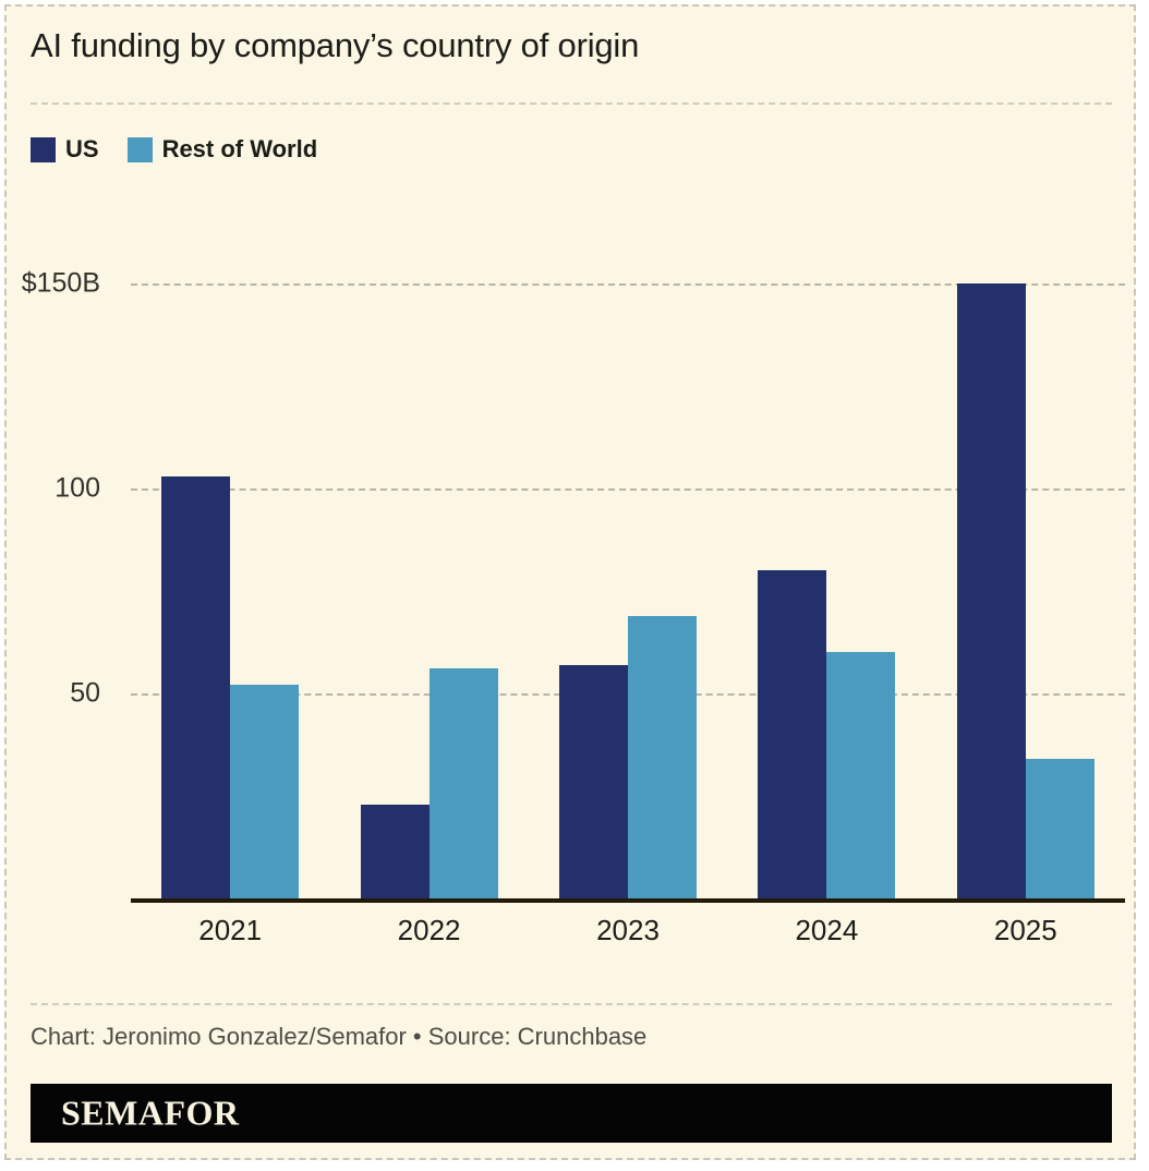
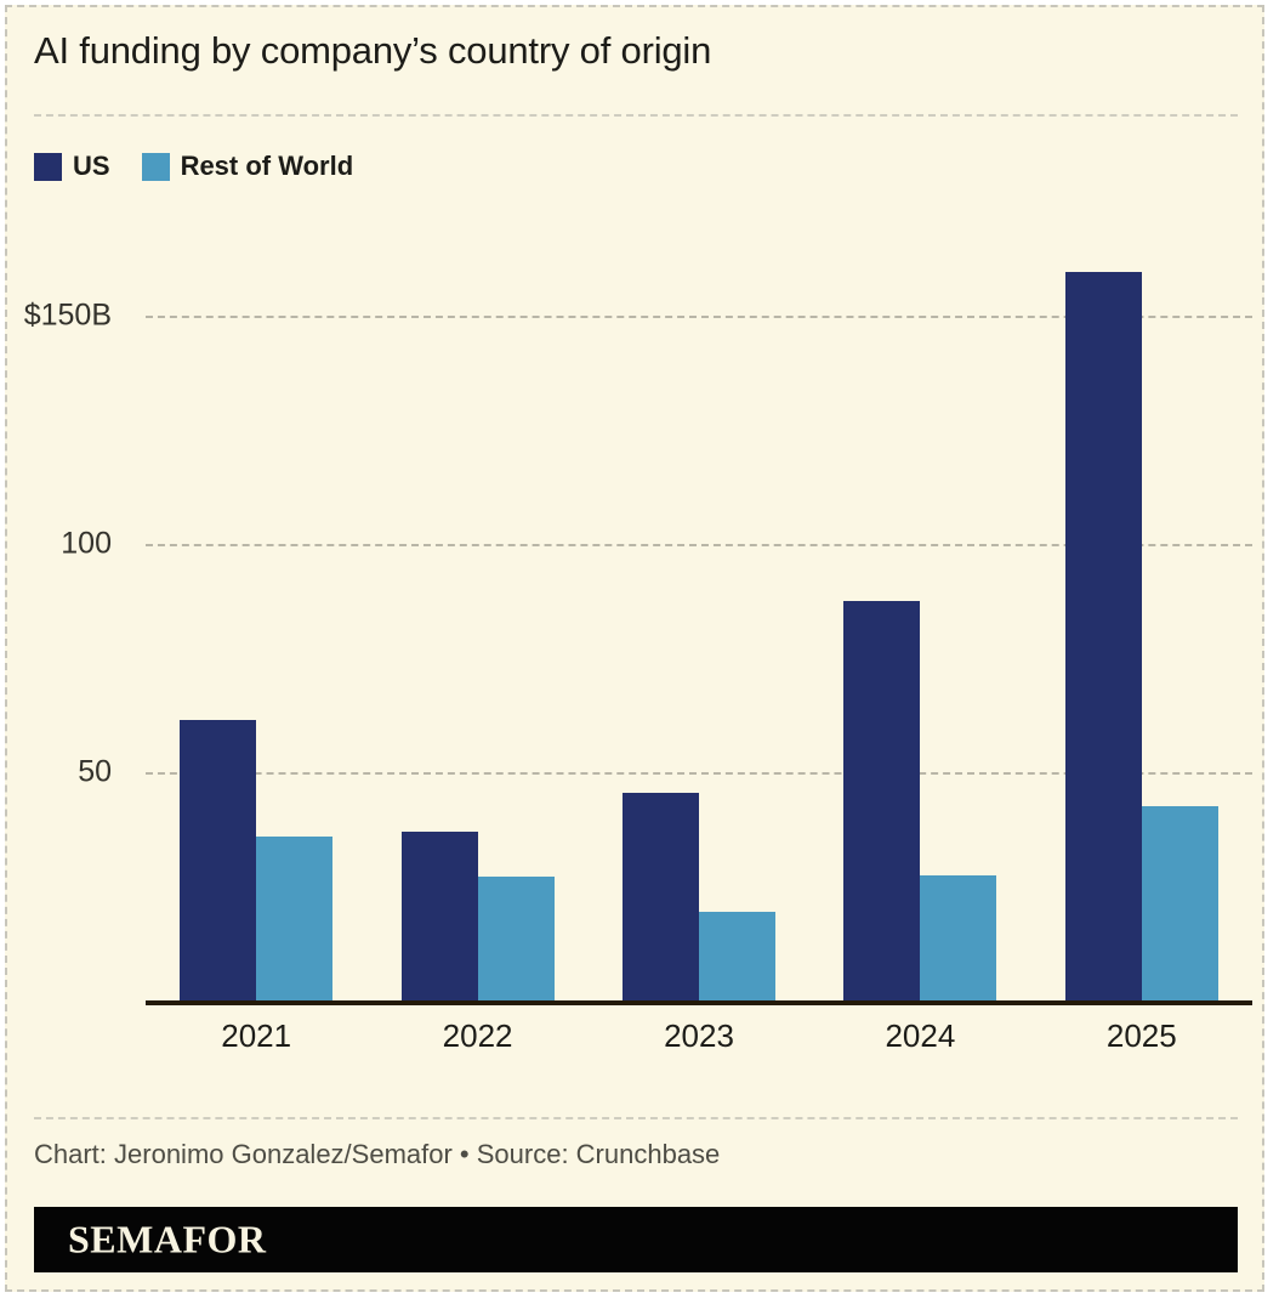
US/2021: $103B -> $62B
Rest of World/2021: $52B -> $36B
US/2022: $23B -> $37B
Rest of World/2022: $56B -> $27B
US/2023: $57B -> $46B
Rest of World/2023: $69B -> $20B
US/2024: $80B -> $88B
Rest of World/2024: $60B -> $28B
US/2025: $150B -> $160B
Rest of World/2025: $34B -> $42B
